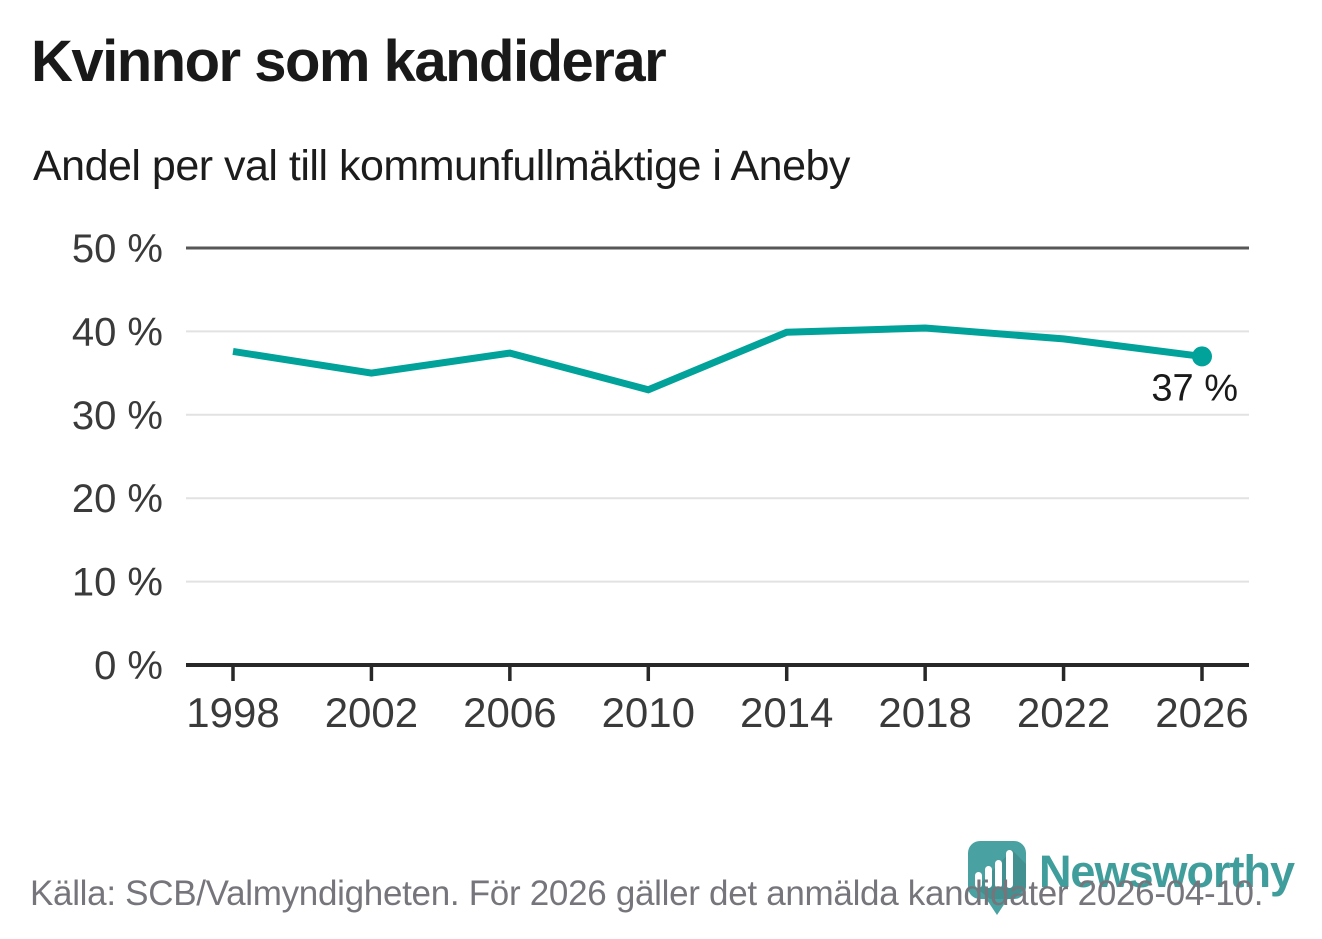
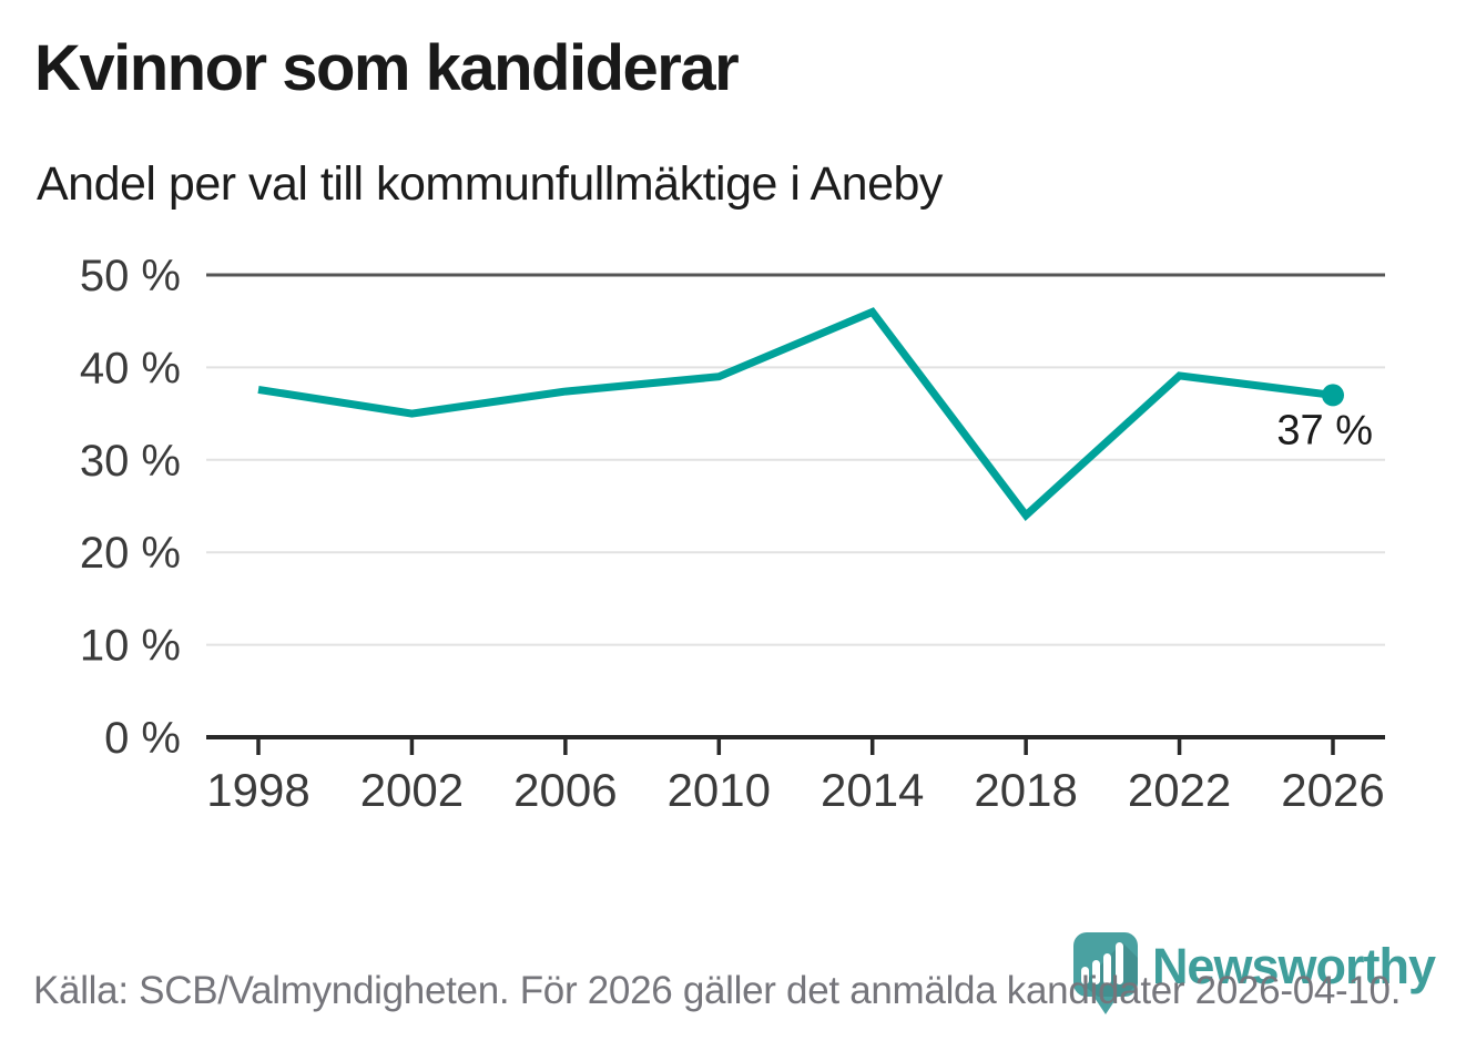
2010: 33% -> 39%
2014: 40% -> 46%
2018: 40% -> 24%
